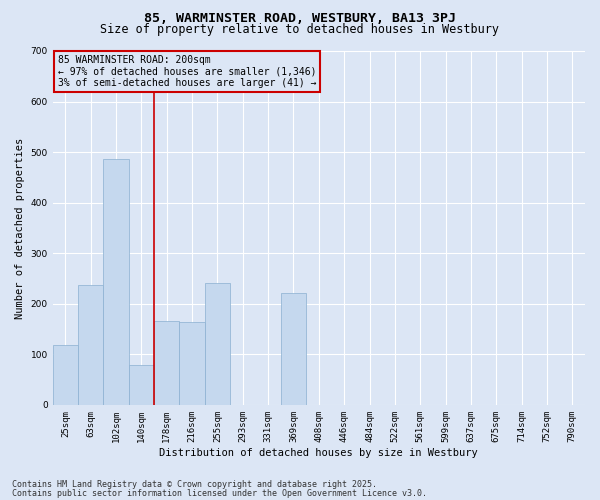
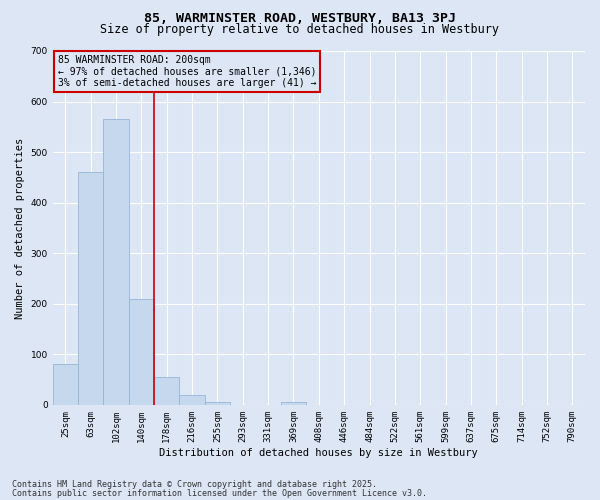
25sqm: 118 -> 80
63sqm: 238 -> 460
102sqm: 486 -> 565
140sqm: 78 -> 210
178sqm: 166 -> 55
216sqm: 164 -> 20
255sqm: 242 -> 5
369sqm: 222 -> 5
